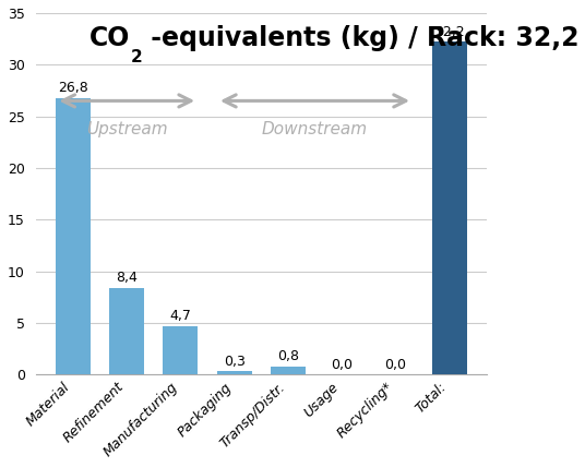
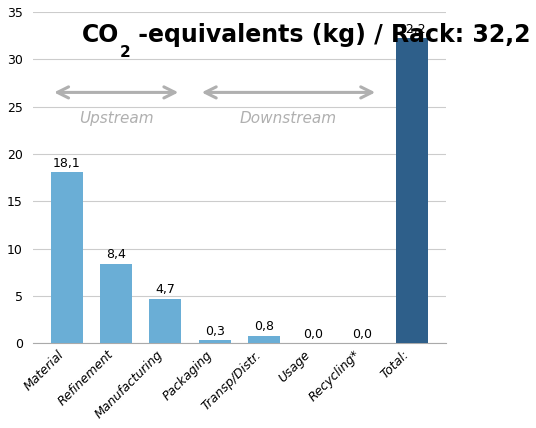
Material: 26,8 -> 18,1
